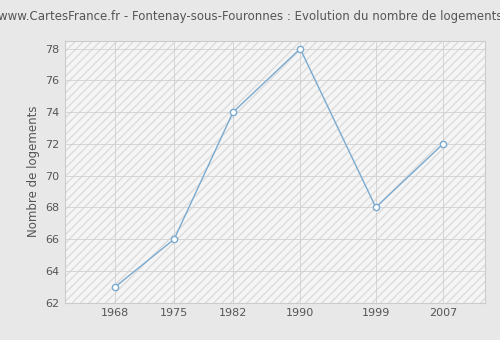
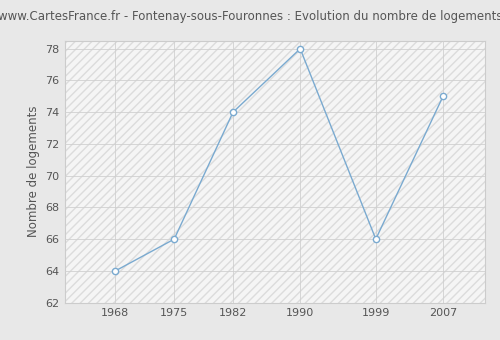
1968: 63 -> 64
1999: 68 -> 66
2007: 72 -> 75
